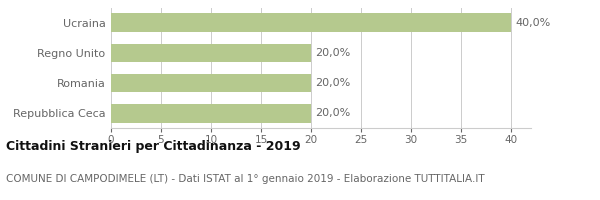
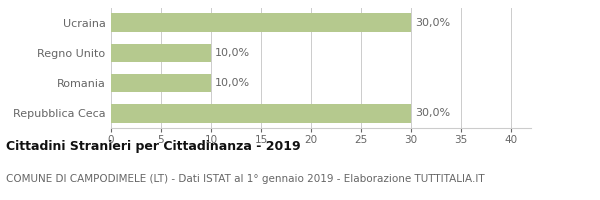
Ucraina: 40,0% -> 30,0%
Regno Unito: 20,0% -> 10,0%
Romania: 20,0% -> 10,0%
Repubblica Ceca: 20,0% -> 30,0%
